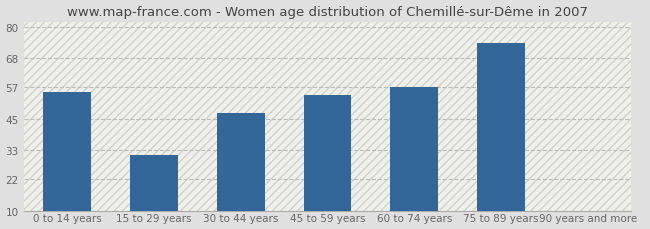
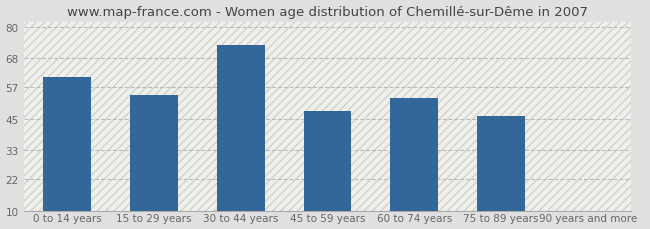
0 to 14 years: 55 -> 61
15 to 29 years: 31 -> 54
30 to 44 years: 47 -> 73
45 to 59 years: 54 -> 48
60 to 74 years: 57 -> 53
75 to 89 years: 74 -> 46
